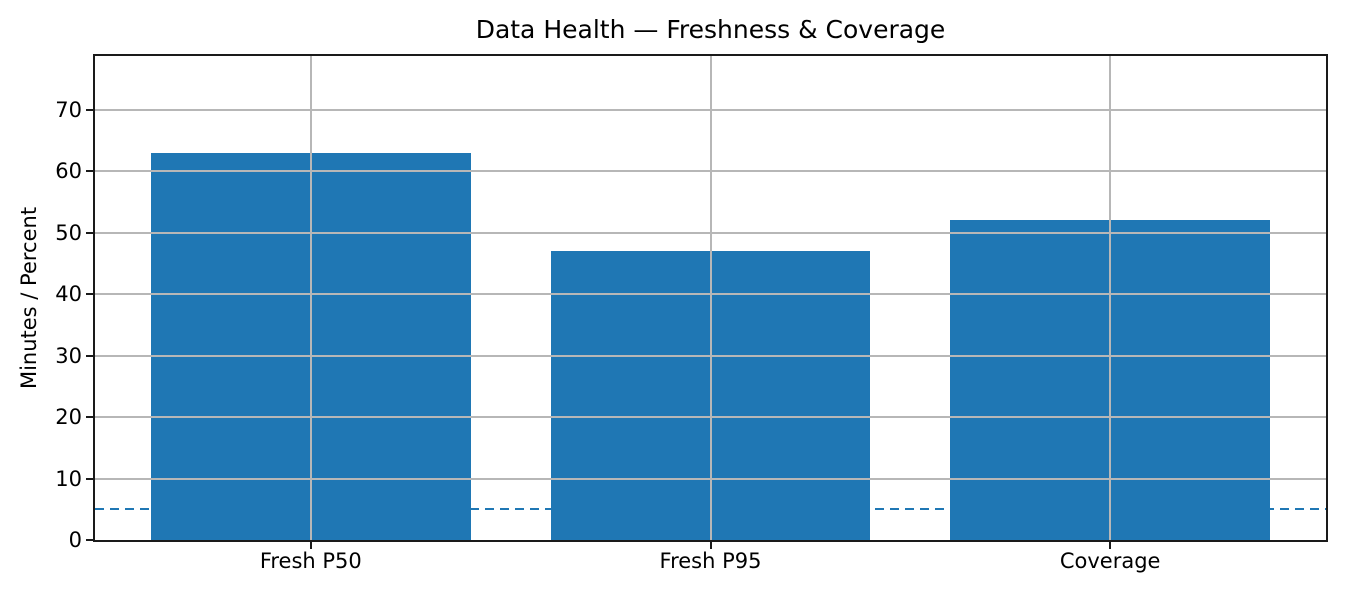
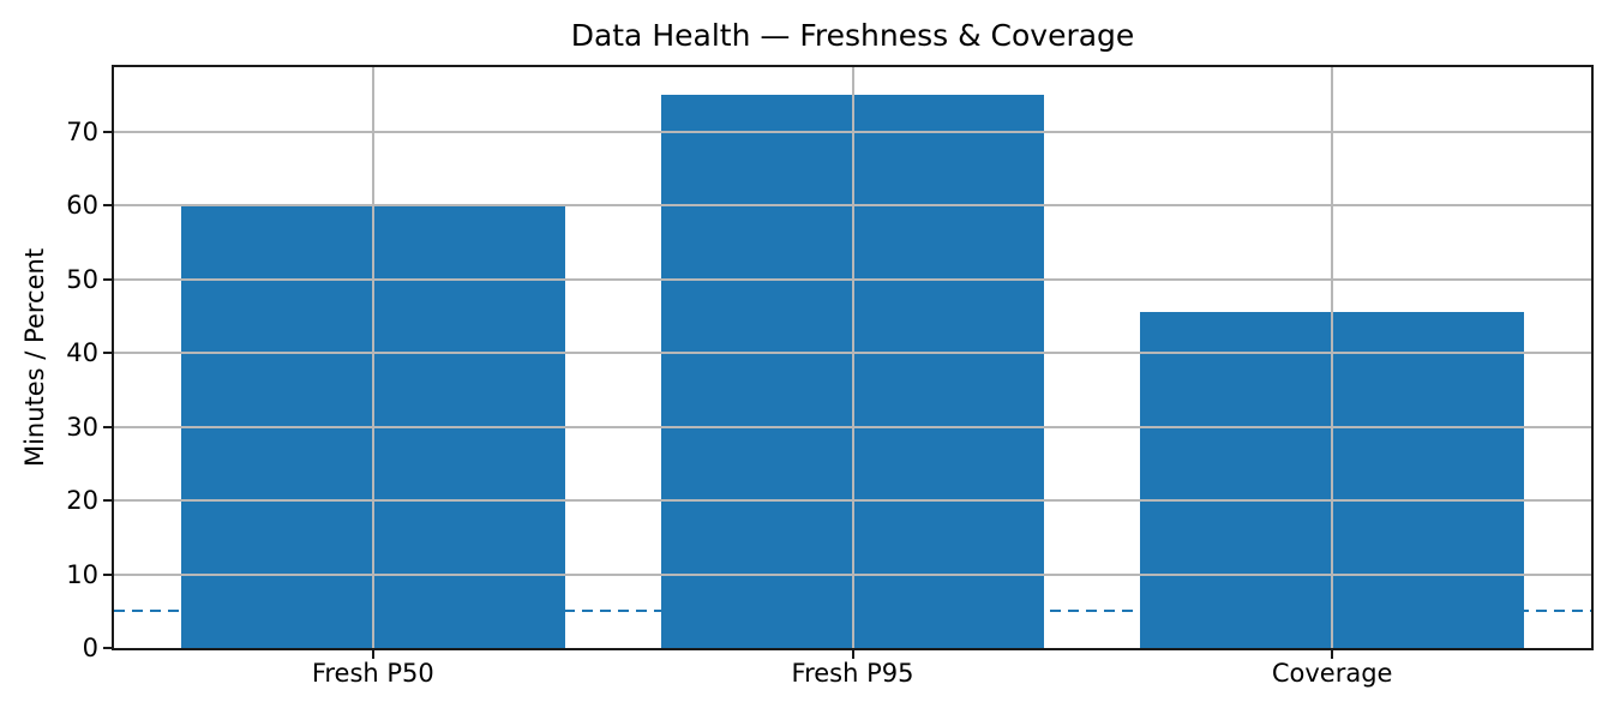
Fresh P50: 63 -> 60
Fresh P95: 47 -> 75
Coverage: 52 -> 46
